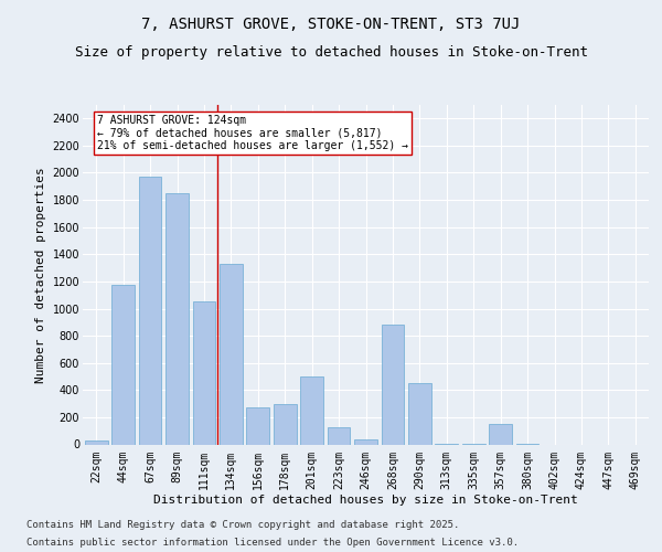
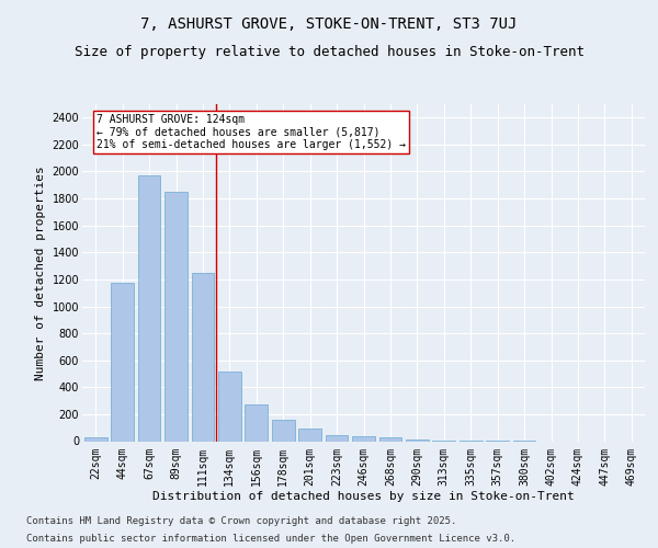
111sqm: 1050 -> 1240
134sqm: 1330 -> 520
178sqm: 300 -> 160
201sqm: 500 -> 90
223sqm: 130 -> 40
268sqm: 880 -> 30
290sqm: 450 -> 10
357sqm: 150 -> 0
